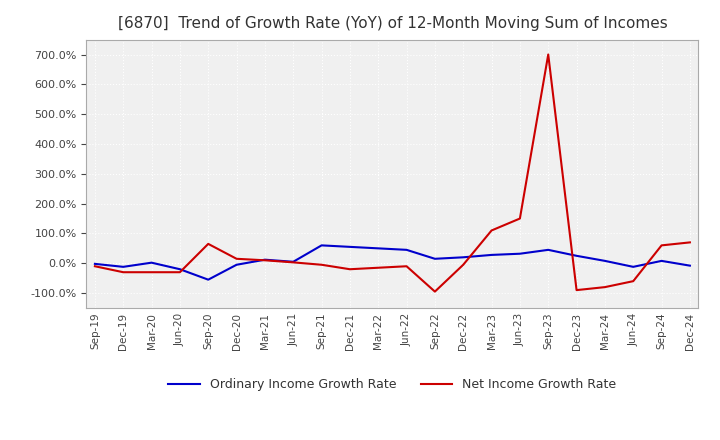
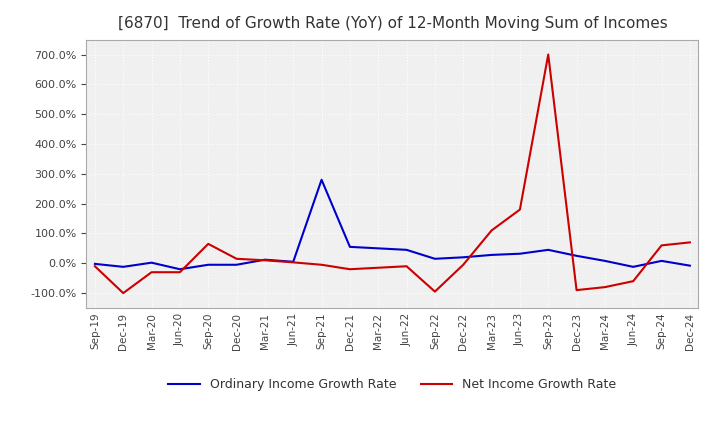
Net Income Growth Rate/Dec-19: -30% -> -100%
Ordinary Income Growth Rate/Sep-20: -55% -> -5%
Ordinary Income Growth Rate/Sep-21: 60% -> 280%
Net Income Growth Rate/Jun-23: 150% -> 180%
